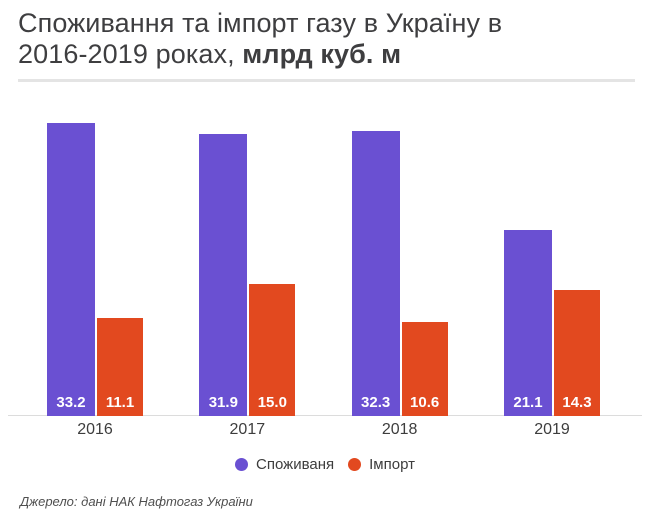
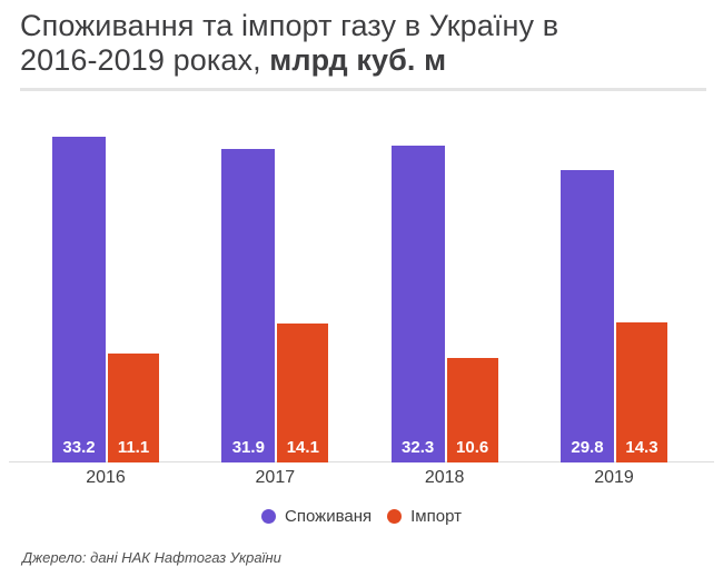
Імпорт/2017: 15.0 -> 14.1
Споживаня/2019: 21.1 -> 29.8
